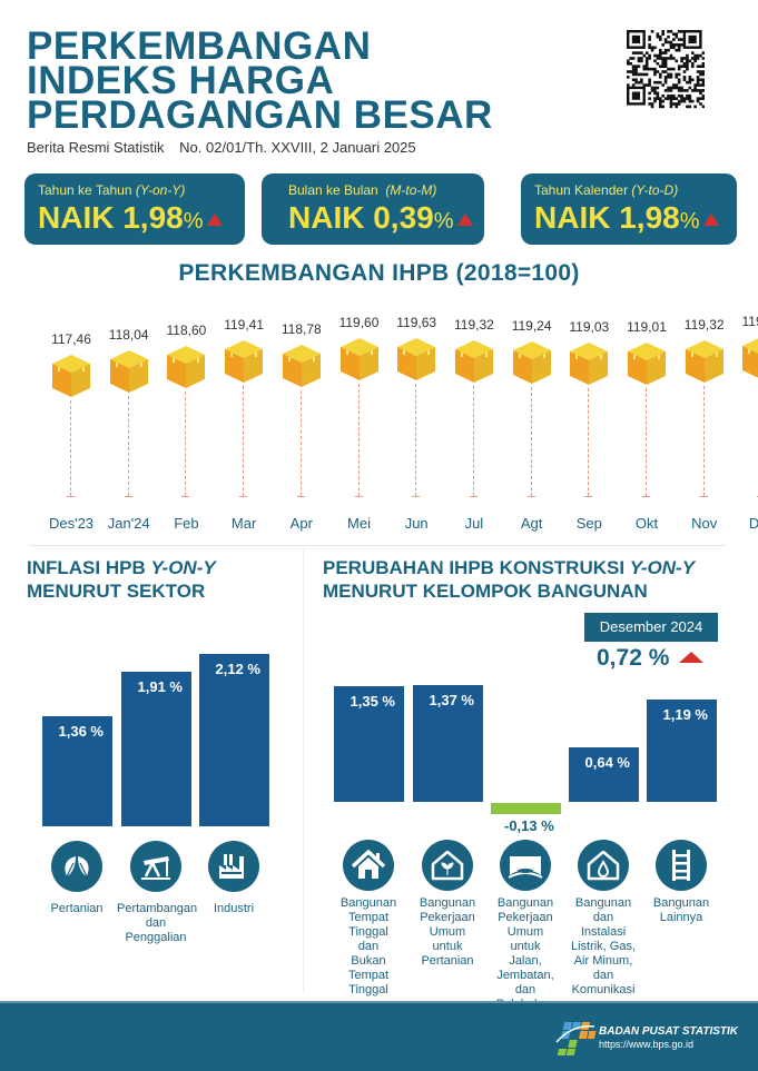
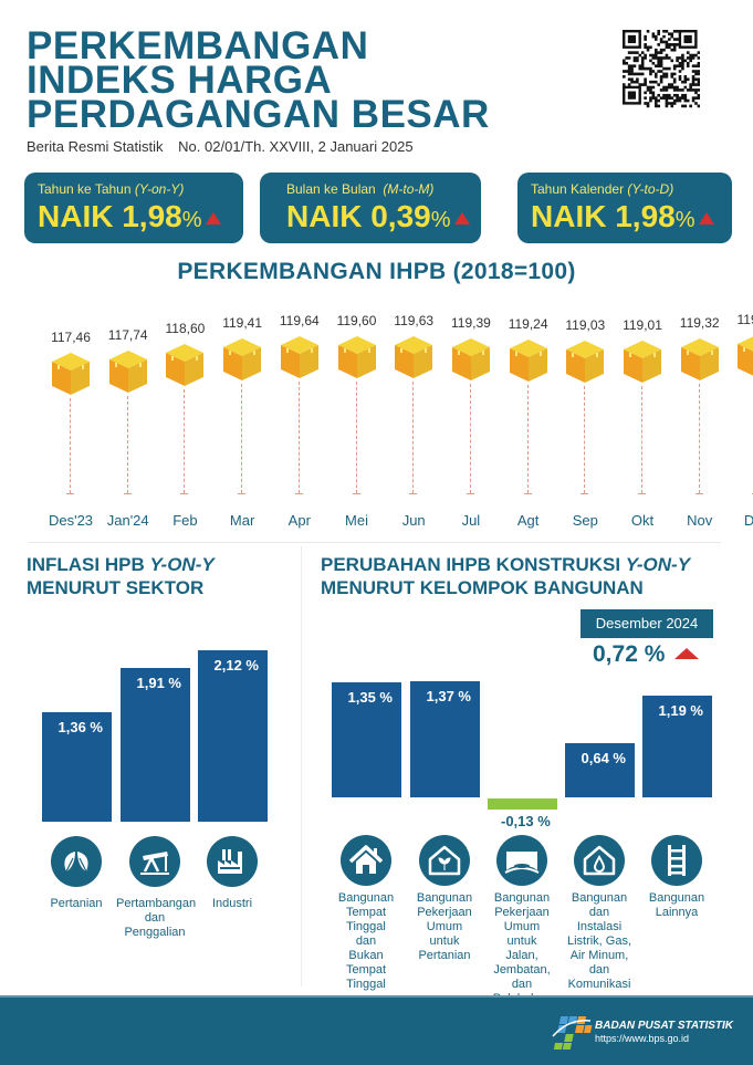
PERKEMBANGAN IHPB (2018=100)/Jan'24: 118,04 -> 117,74
PERKEMBANGAN IHPB (2018=100)/Apr: 118,78 -> 119,64
PERKEMBANGAN IHPB (2018=100)/Jul: 119,32 -> 119,39
